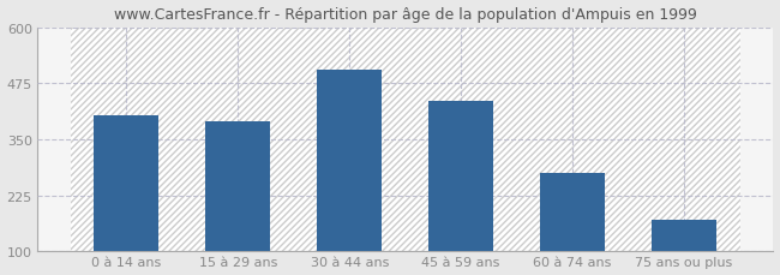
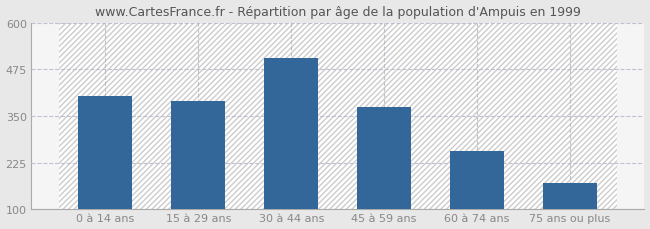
45 à 59 ans: 435 -> 375
60 à 74 ans: 275 -> 255
